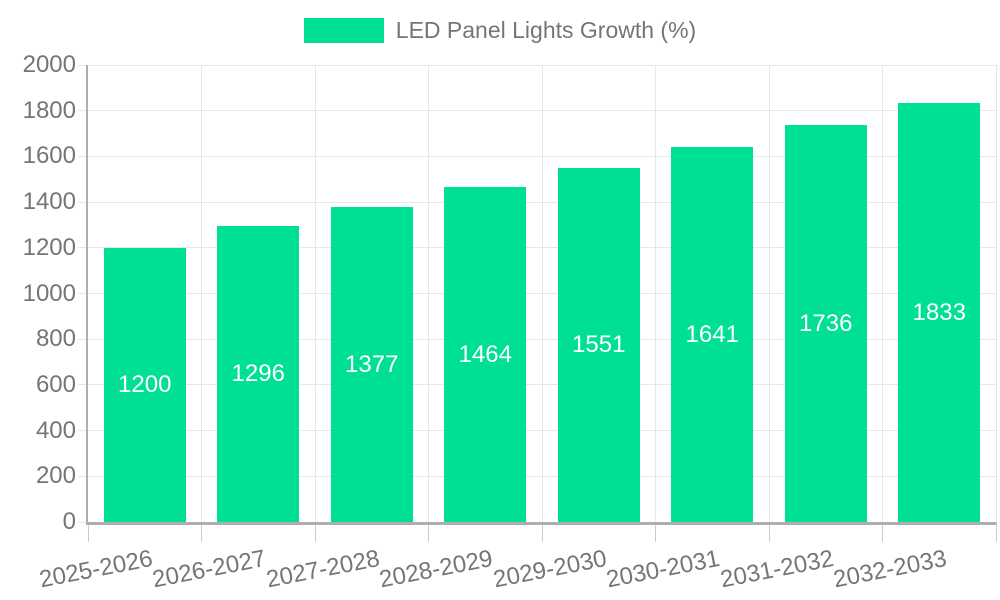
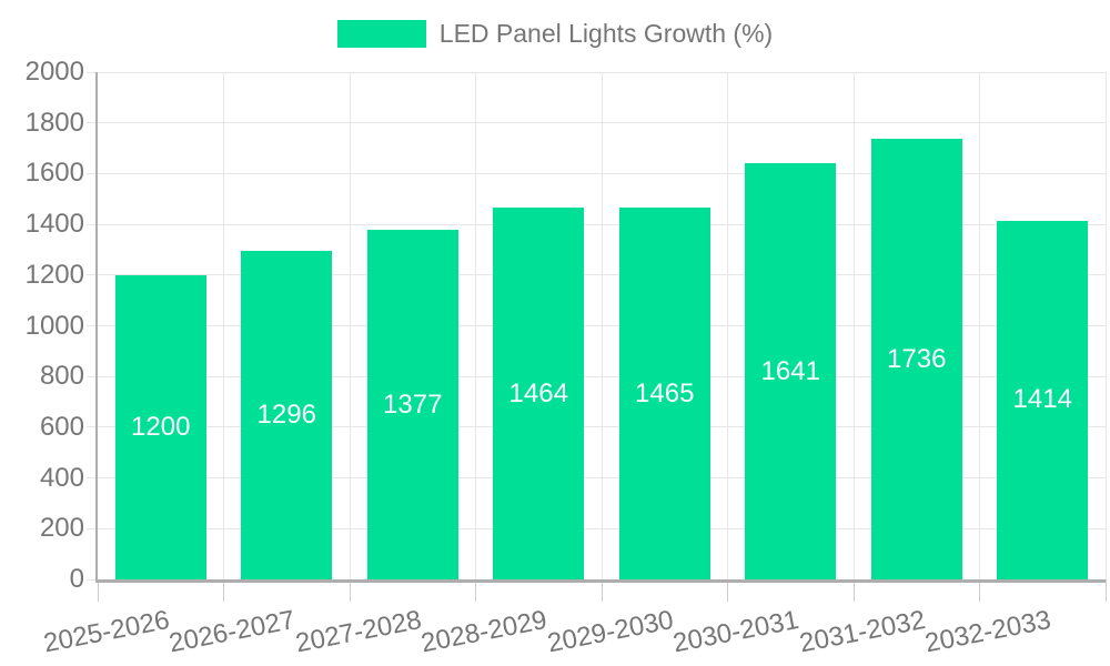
2029-2030: 1551 -> 1465
2032-2033: 1833 -> 1414
